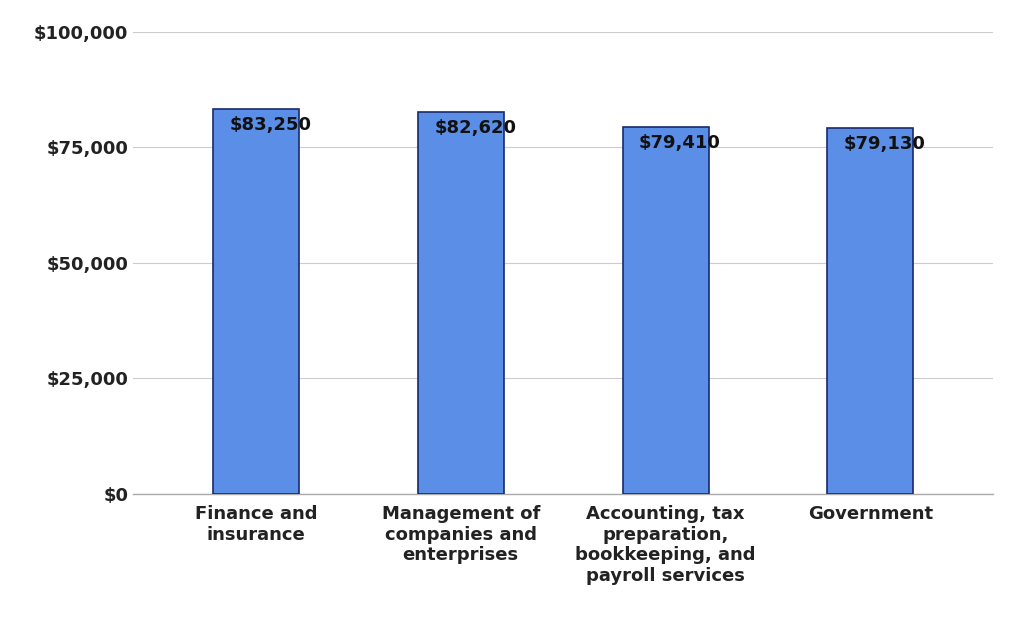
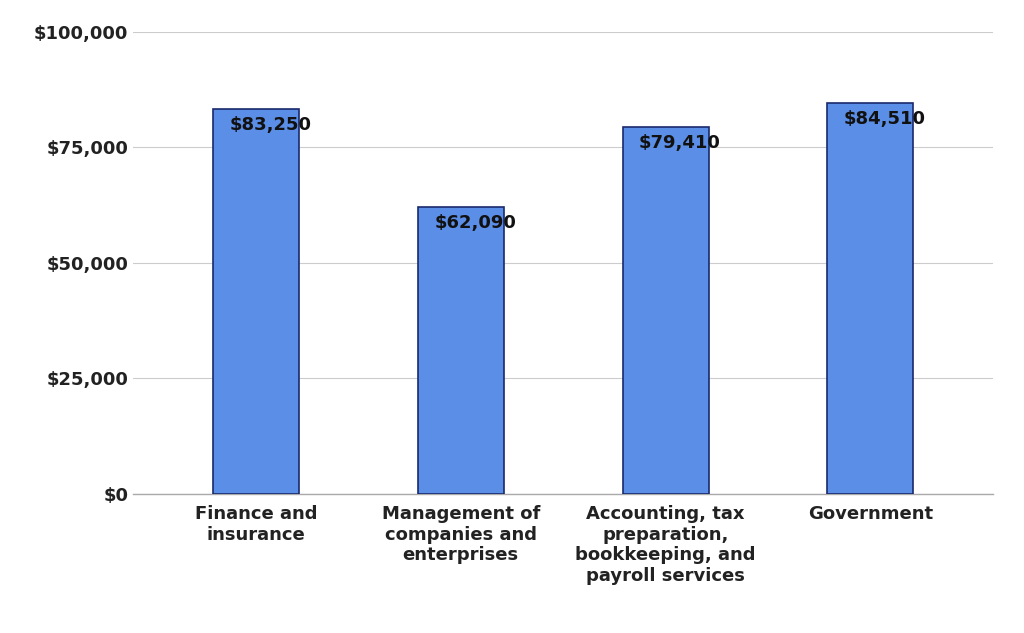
Management of companies and enterprises: $82,620 -> $62,090
Government: $79,130 -> $84,510
